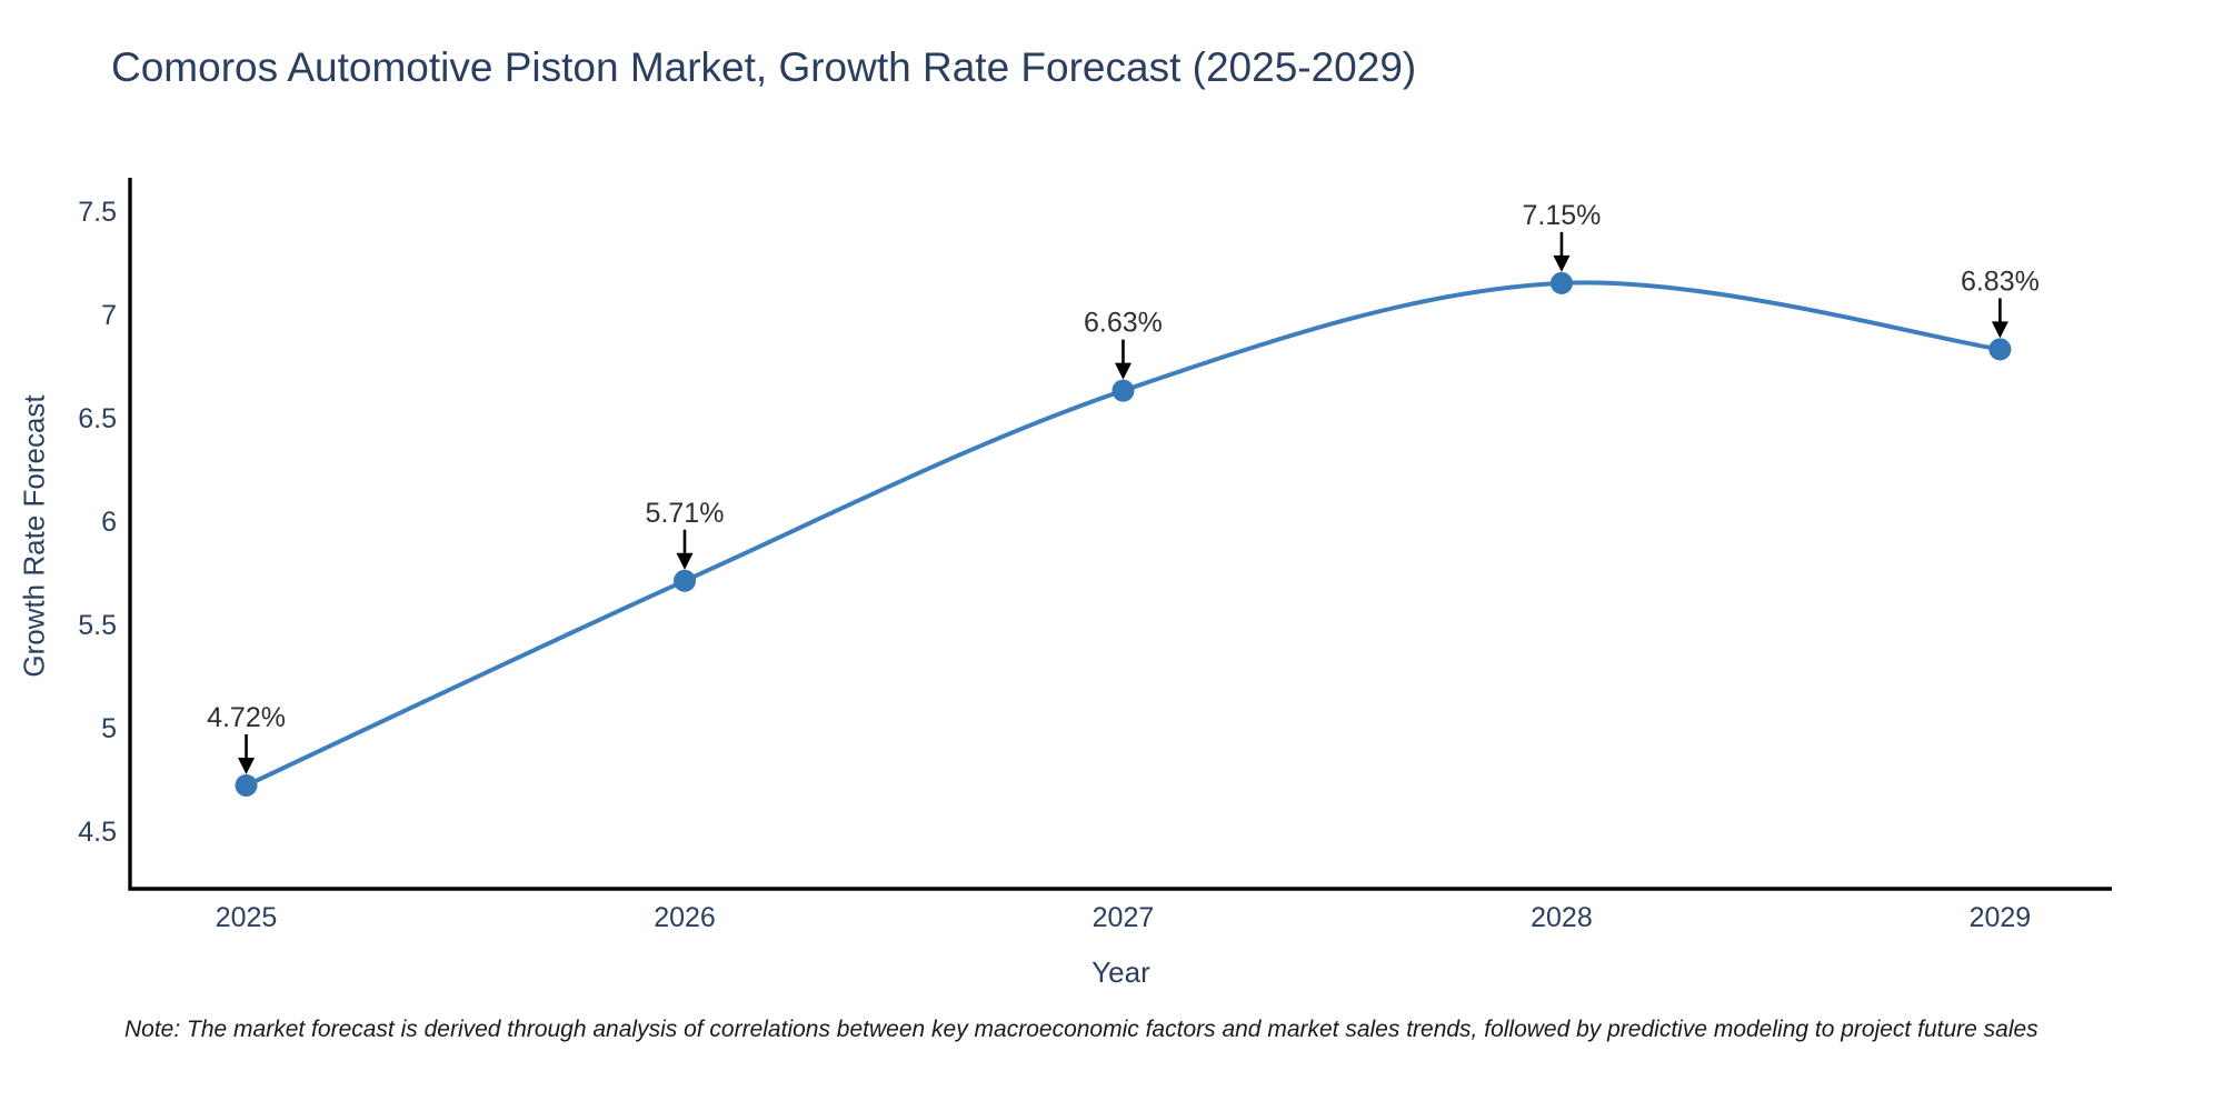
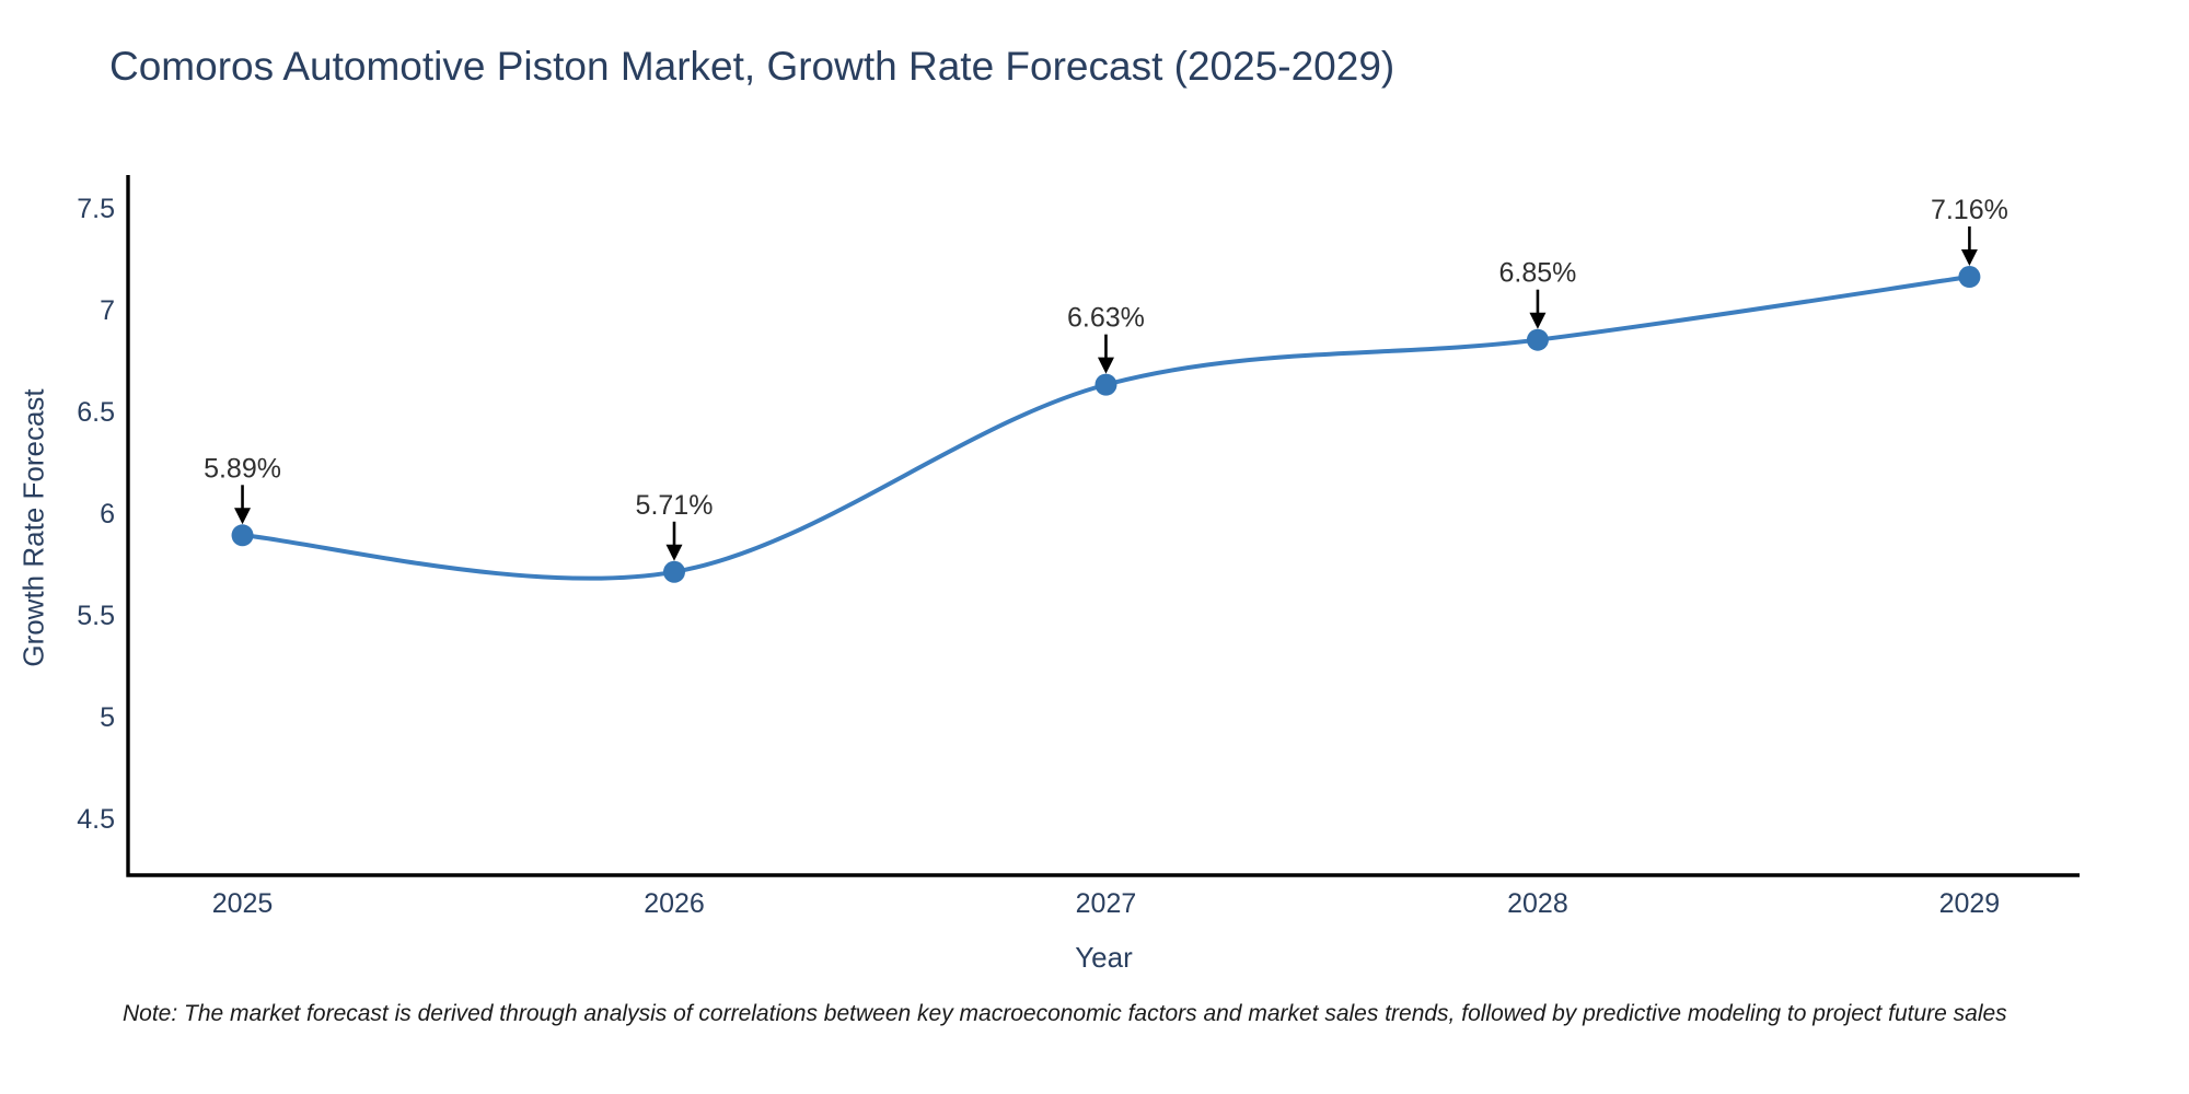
2025: 4.72% -> 5.89%
2028: 7.15% -> 6.85%
2029: 6.83% -> 7.16%
